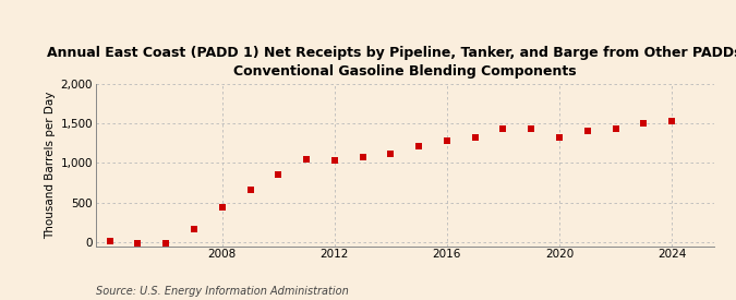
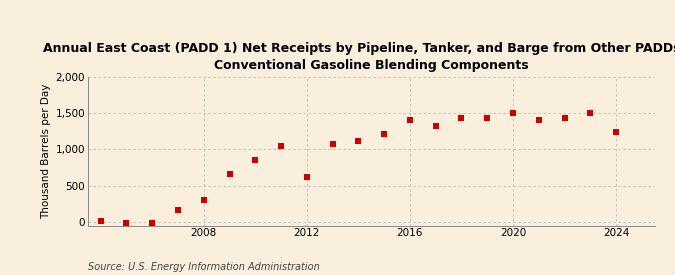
2008: 440 -> 300
2012: 1,040 -> 620
2016: 1,280 -> 1,400
2020: 1,330 -> 1,500
2024: 1,530 -> 1,240
